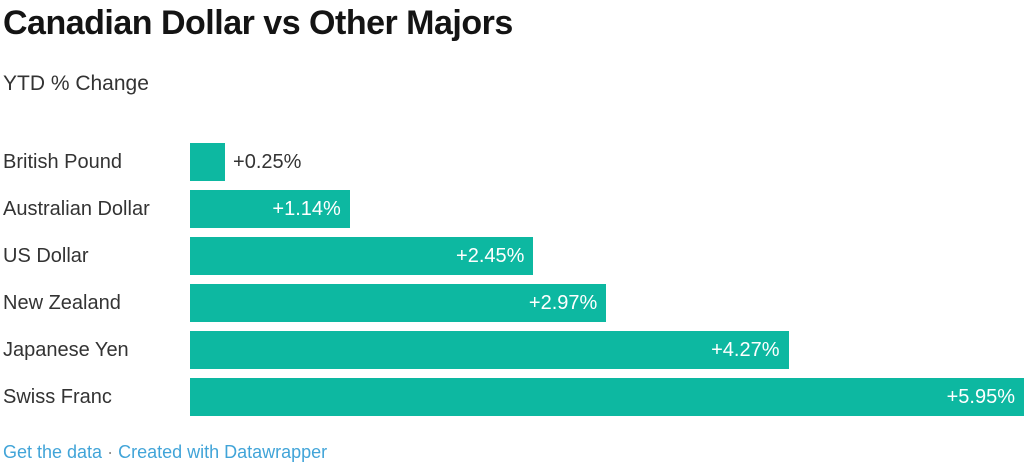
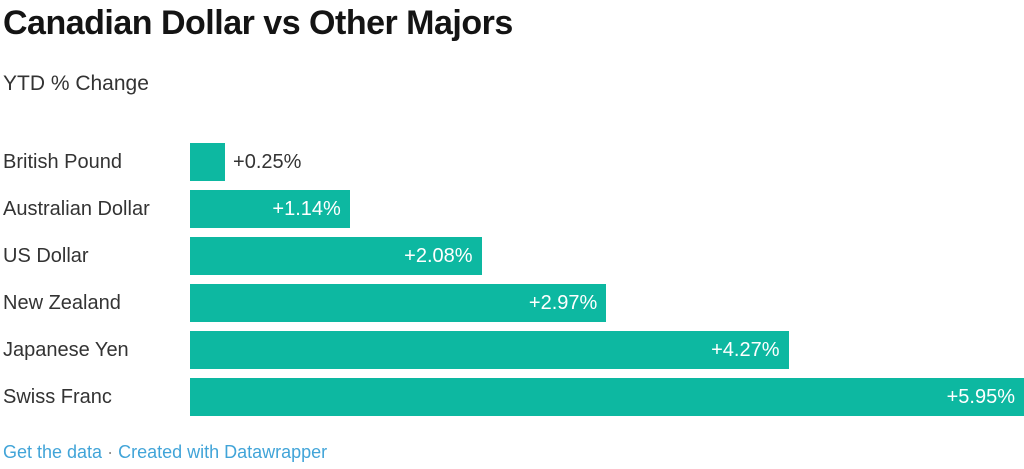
US Dollar: +2.45% -> +2.08%
